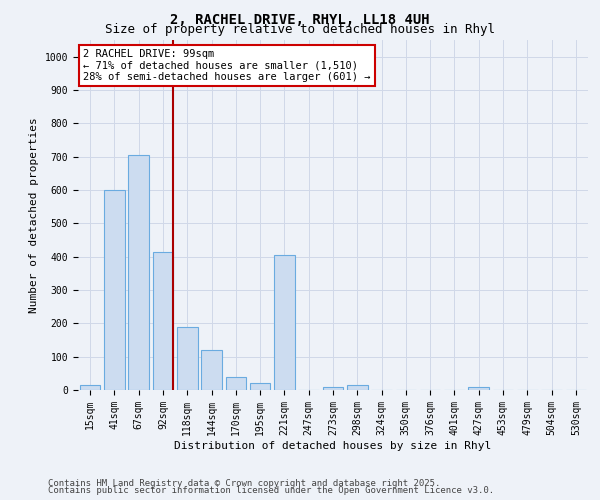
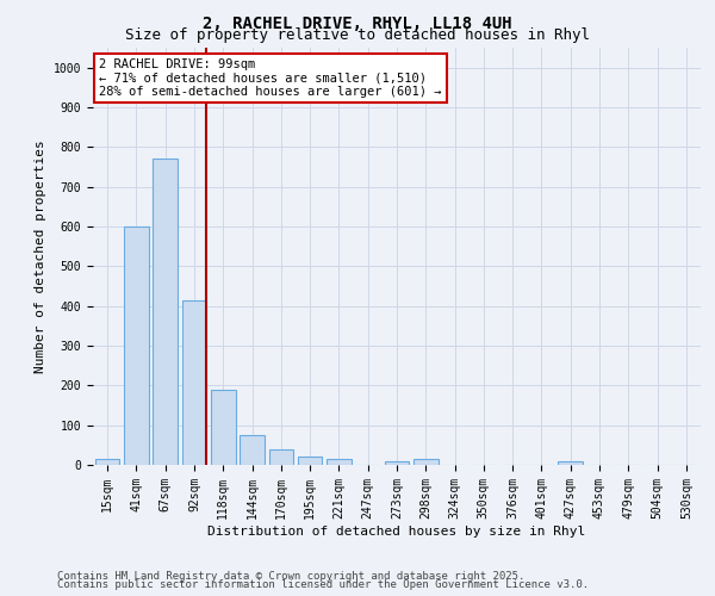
67sqm: 705 -> 770
144sqm: 120 -> 75
221sqm: 405 -> 15
